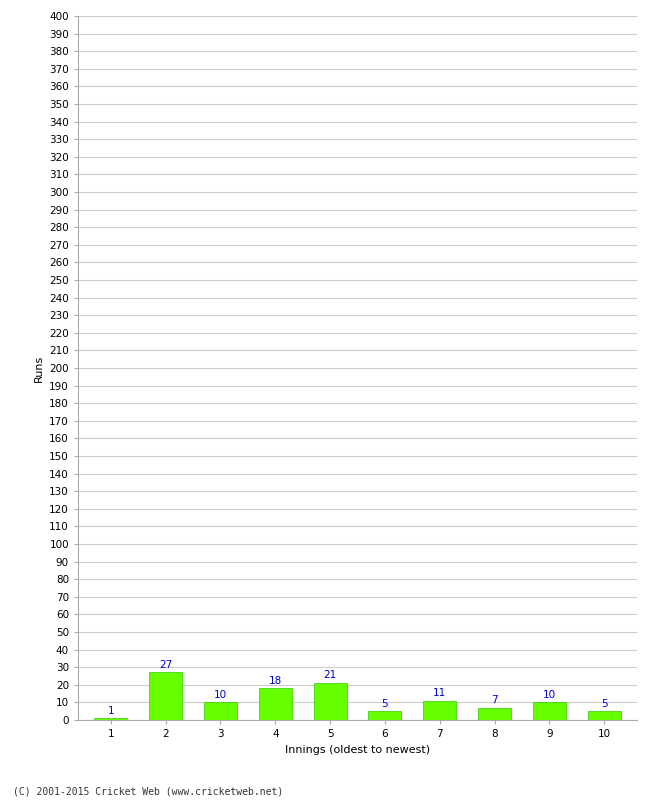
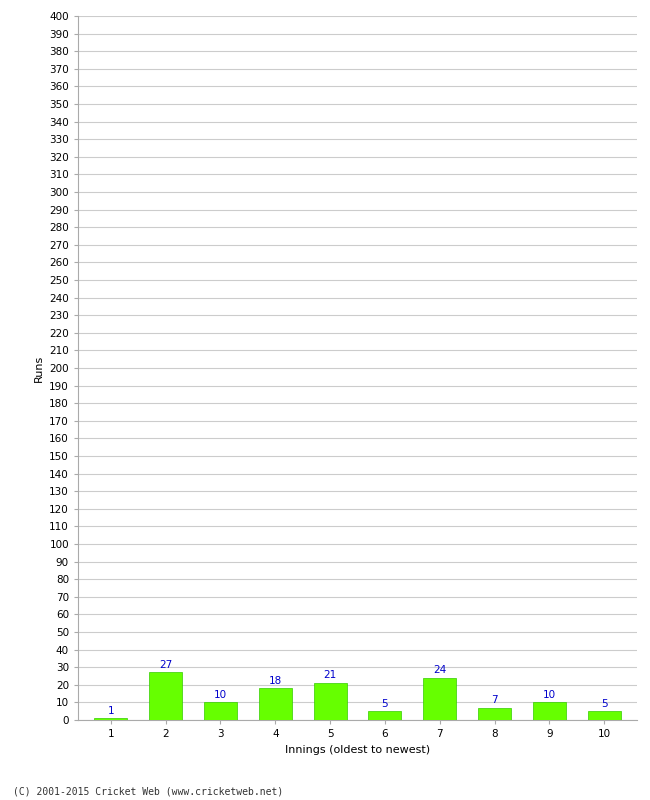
7: 11 -> 24
